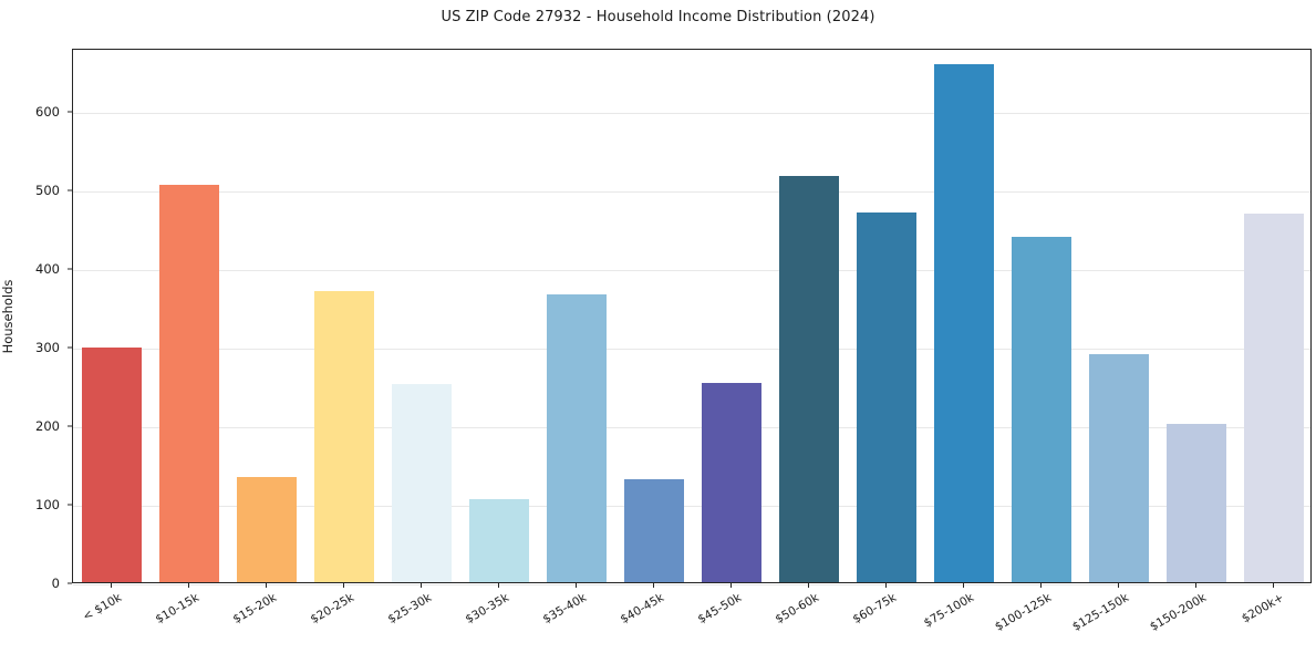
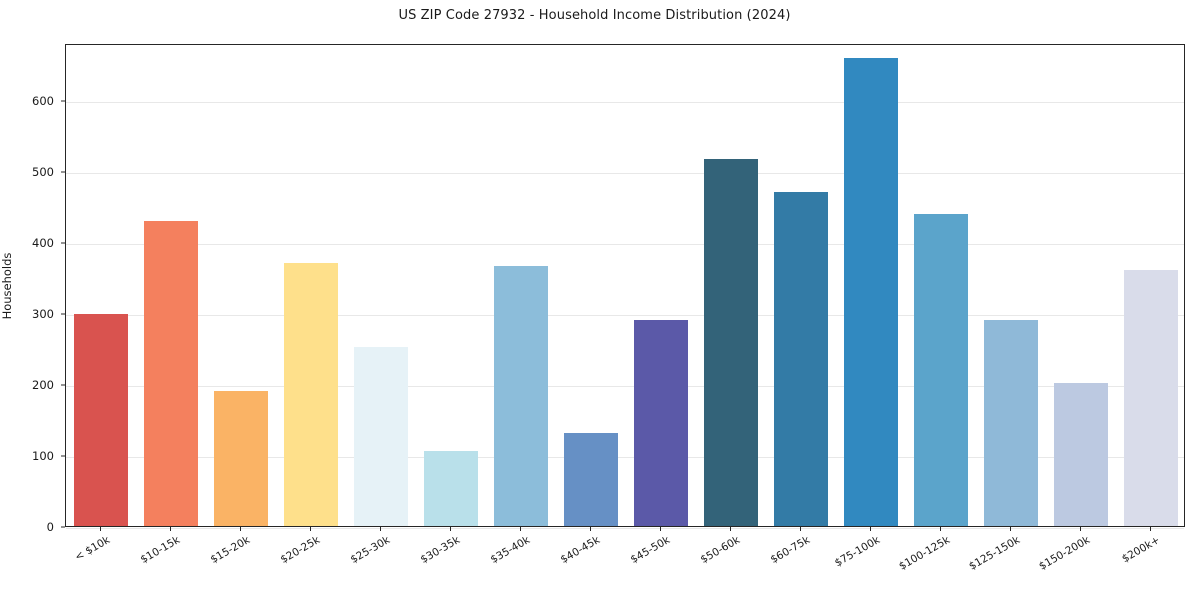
$10-15k: 500 -> 430
$15-20k: 130 -> 190
$45-50k: 250 -> 290
$200k+: 470 -> 360
